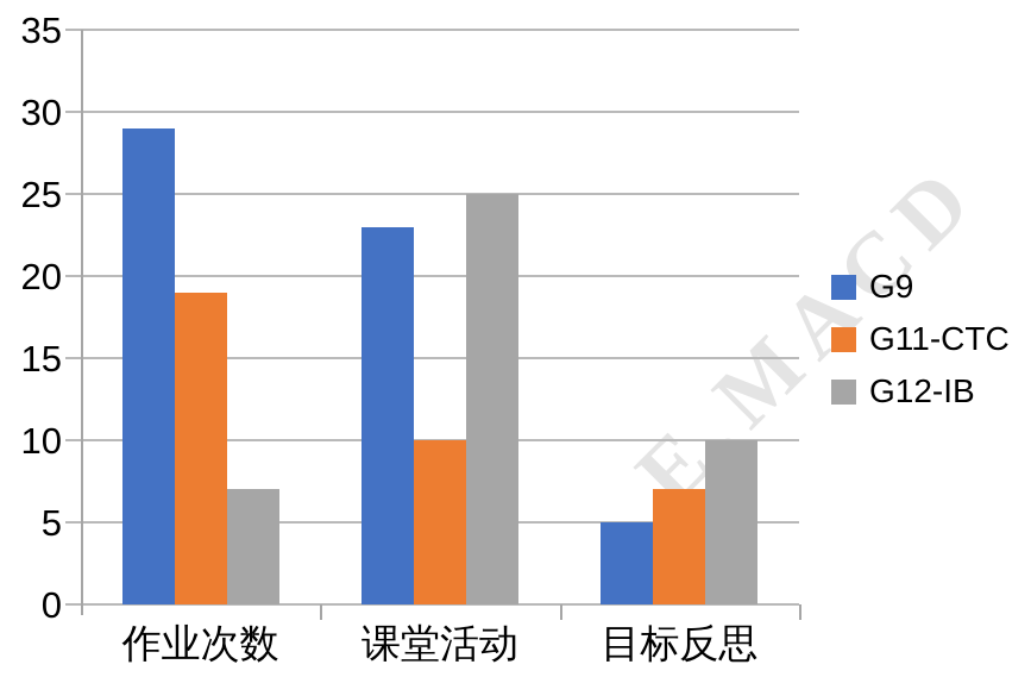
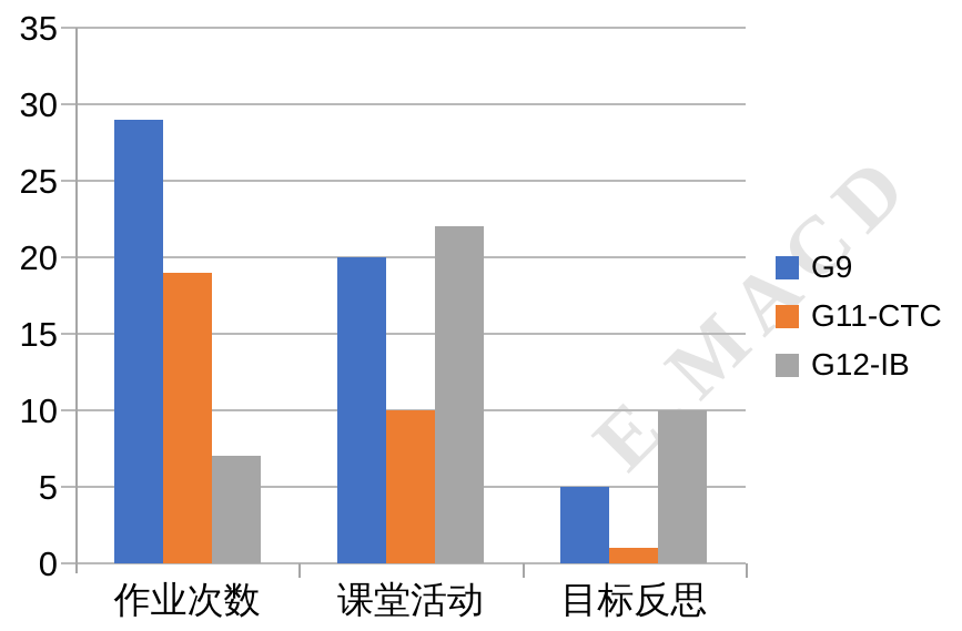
G9/课堂活动: 23 -> 20
G12-IB/课堂活动: 25 -> 22
G11-CTC/目标反思: 7 -> 1
